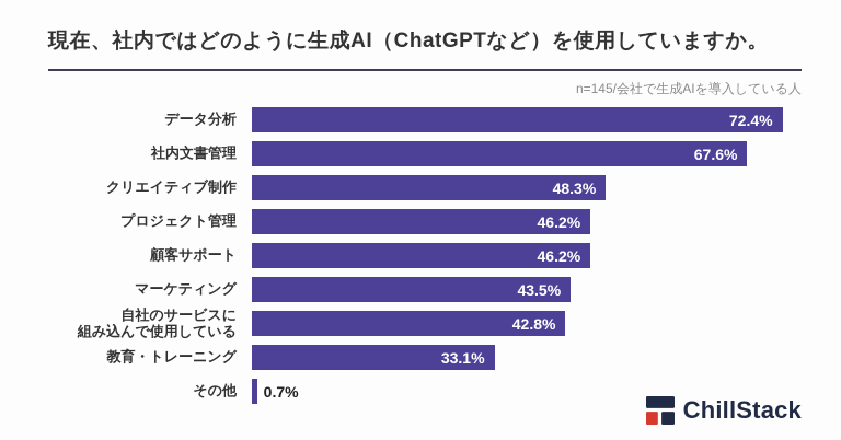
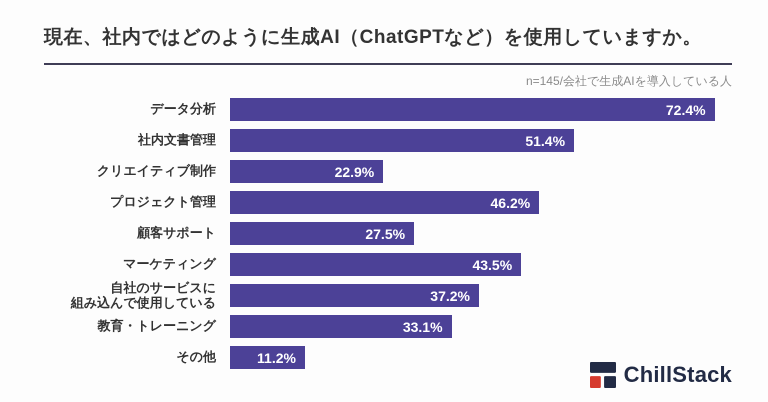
社内文書管理: 67.6% -> 51.4%
クリエイティブ制作: 48.3% -> 22.9%
顧客サポート: 46.2% -> 27.5%
自社のサービスに 組み込んで使用している: 42.8% -> 37.2%
その他: 0.7% -> 11.2%
